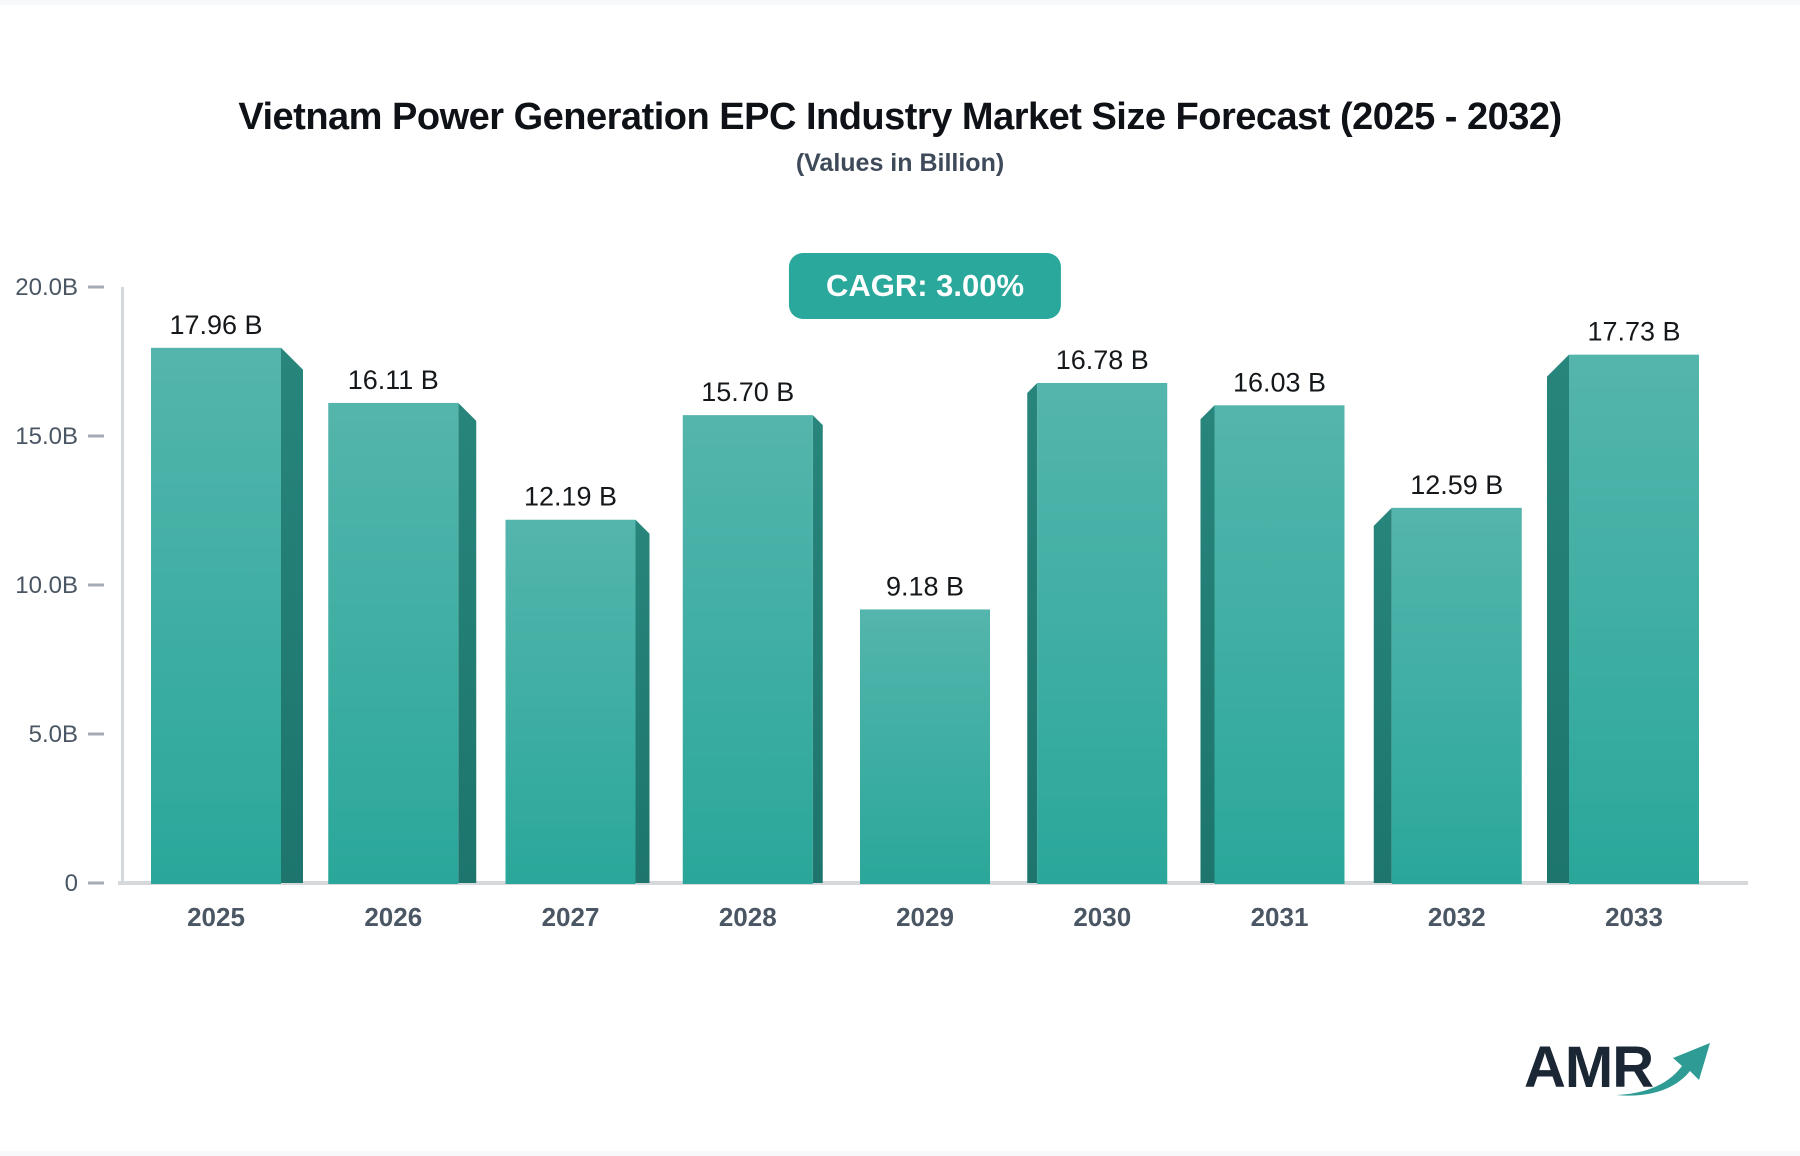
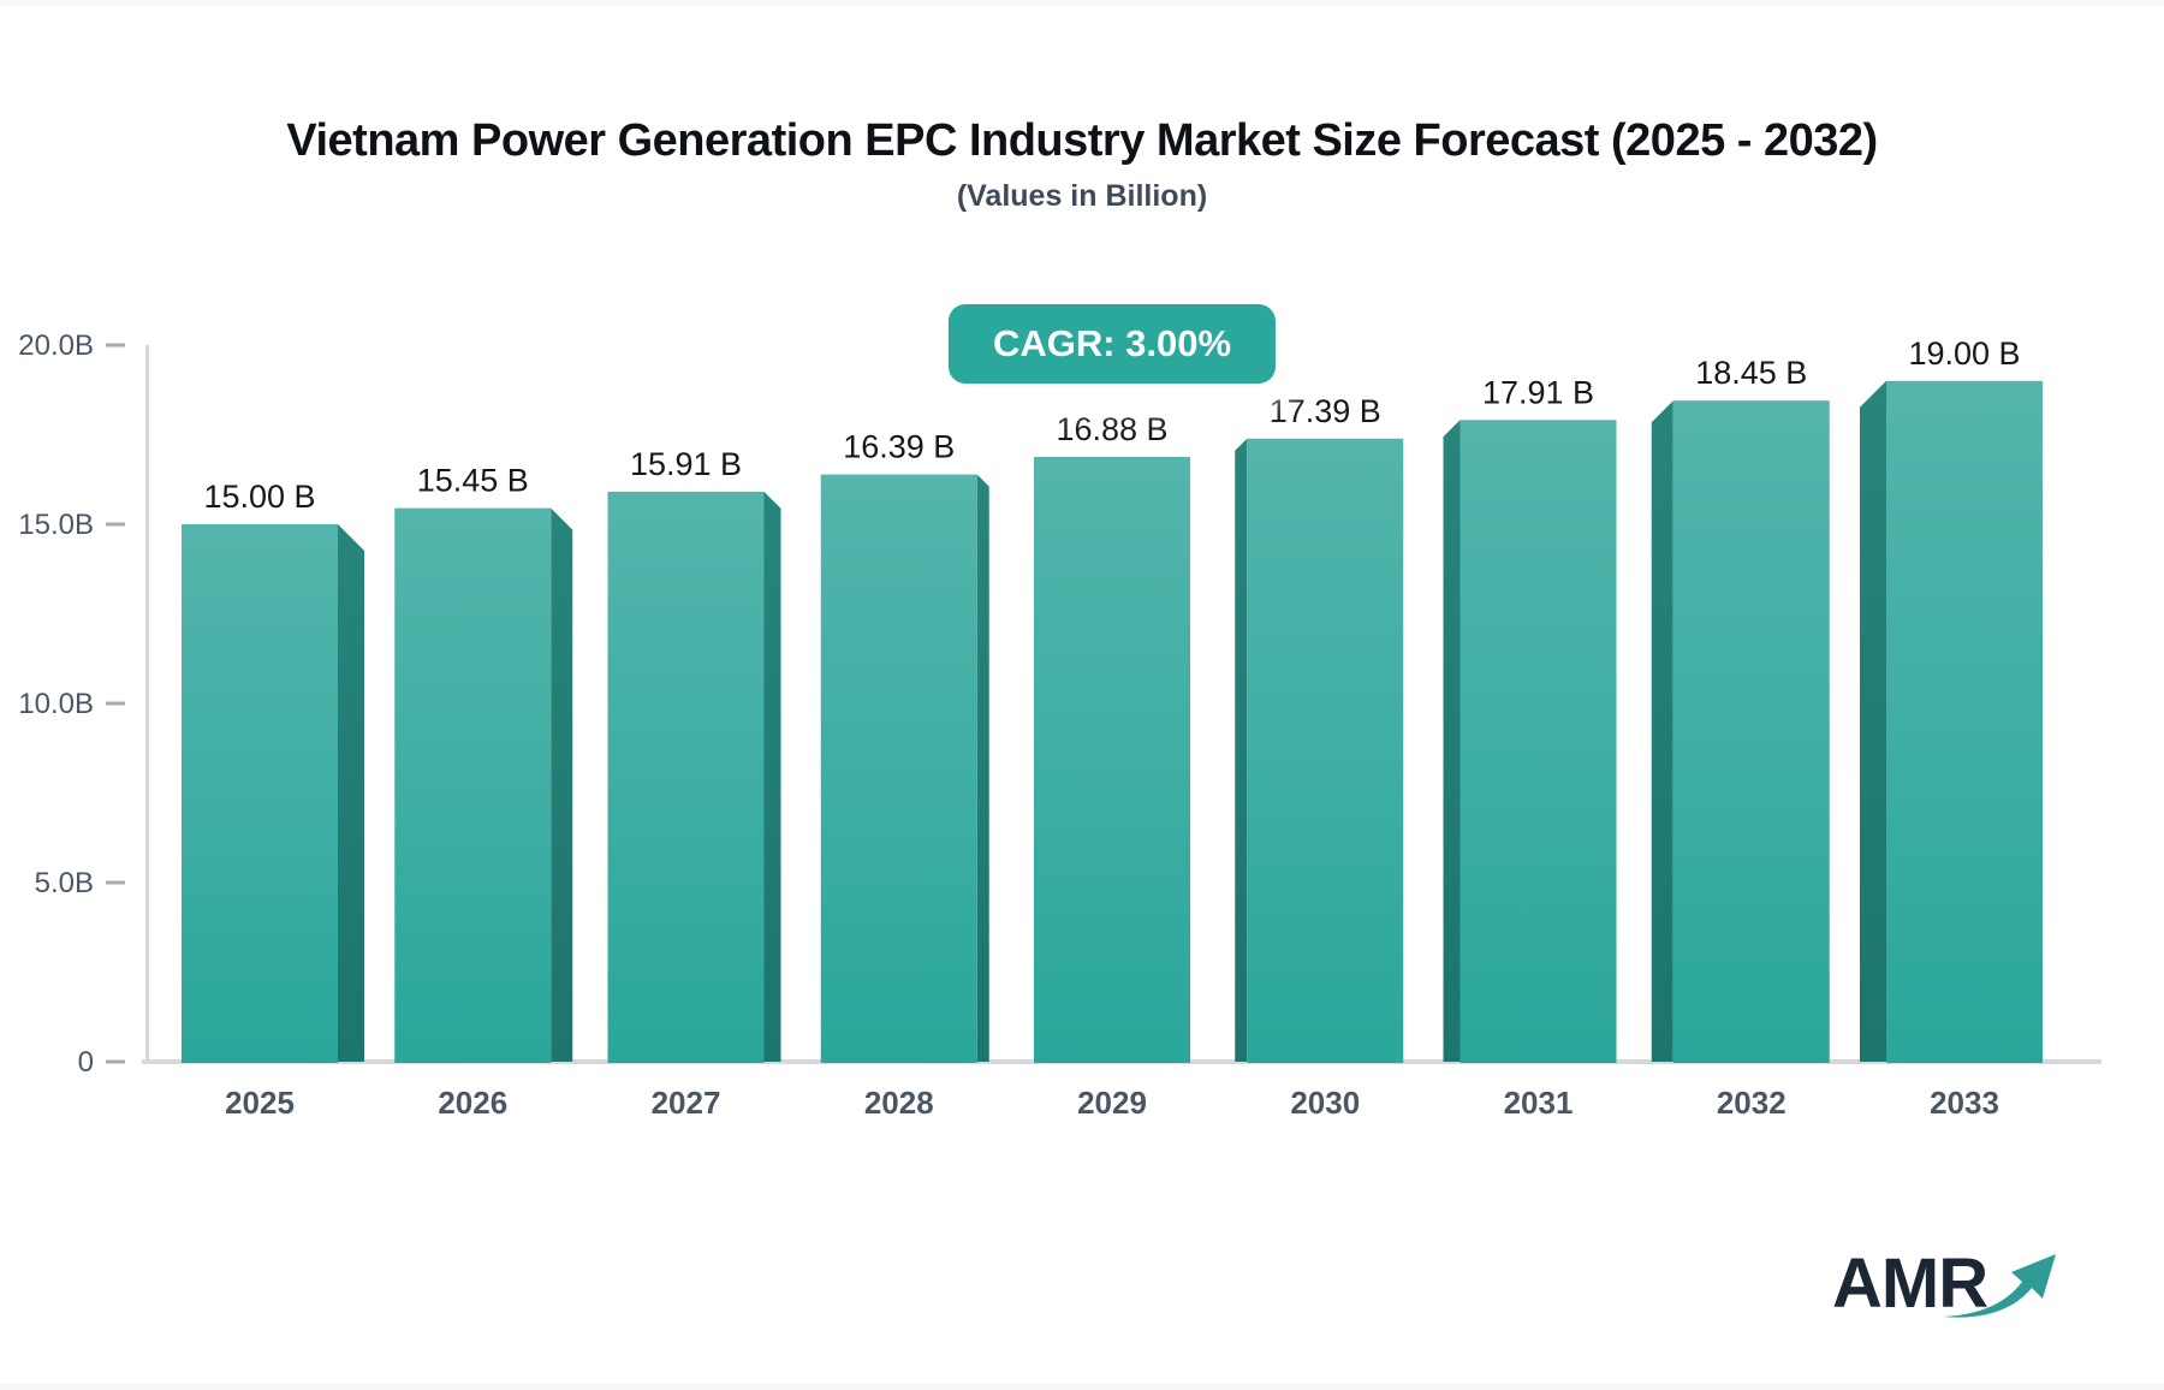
2025: 17.96 -> 15.00
2026: 16.11 -> 15.45
2027: 12.19 -> 15.91
2028: 15.70 -> 16.39
2029: 9.18 -> 16.88
2030: 16.78 -> 17.39
2031: 16.03 -> 17.91
2032: 12.59 -> 18.45
2033: 17.73 -> 19.00
